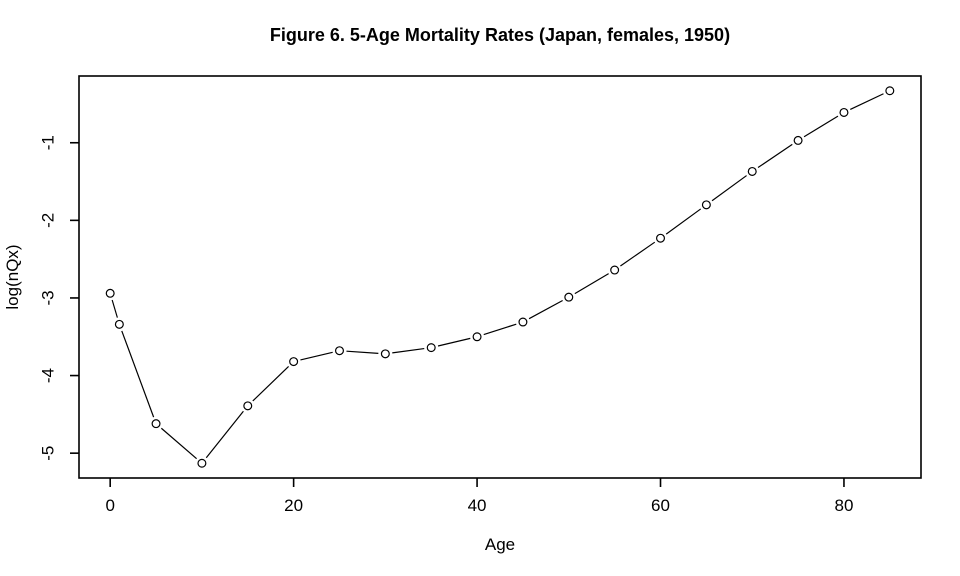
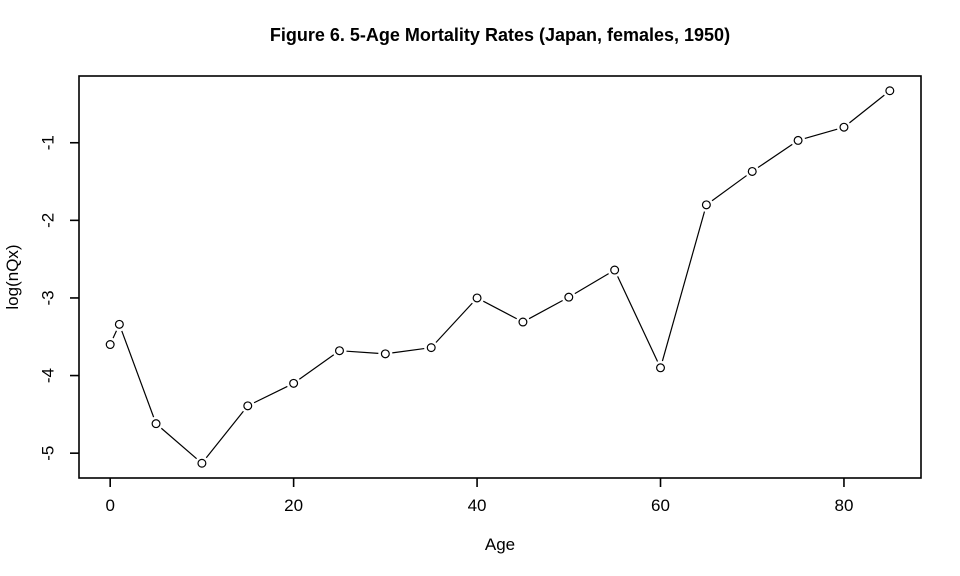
0: -2.9 -> -3.6
20: -3.8 -> -4.1
40: -3.5 -> -3.0
60: -2.2 -> -3.9
80: -0.6 -> -0.8
